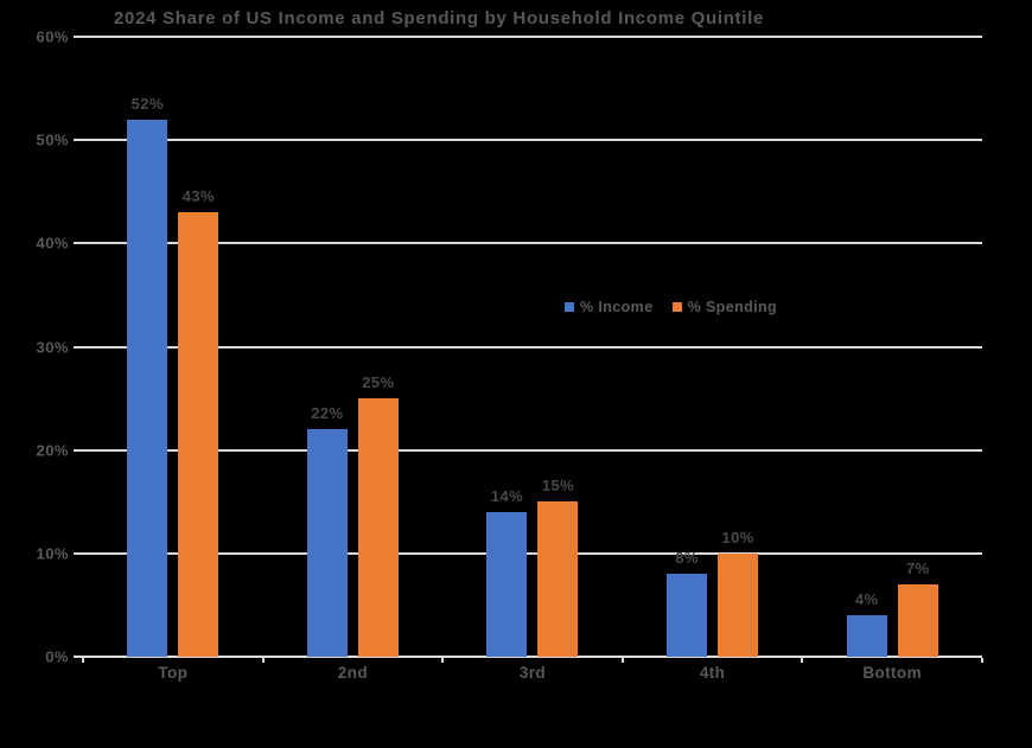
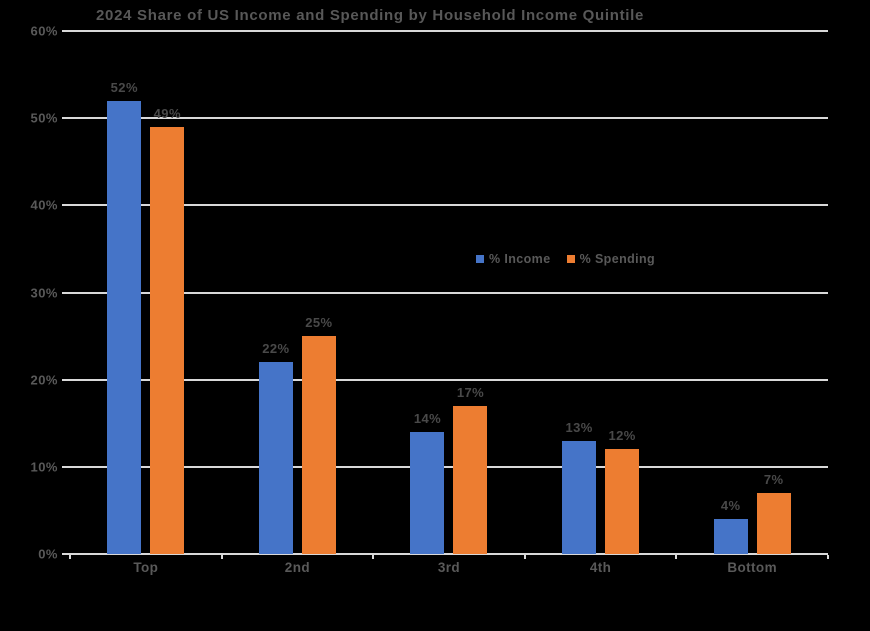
% Spending/Top: 43% -> 49%
% Spending/3rd: 15% -> 17%
% Income/4th: 8% -> 13%
% Spending/4th: 10% -> 12%
